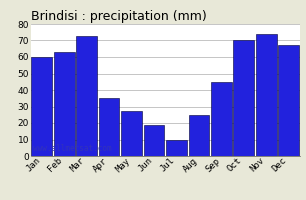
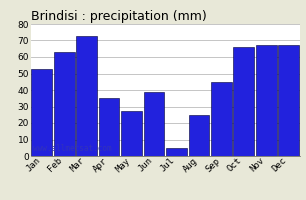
Jan: 60 -> 53
Jun: 19 -> 39
Jul: 10 -> 5
Oct: 70 -> 66
Nov: 74 -> 67
